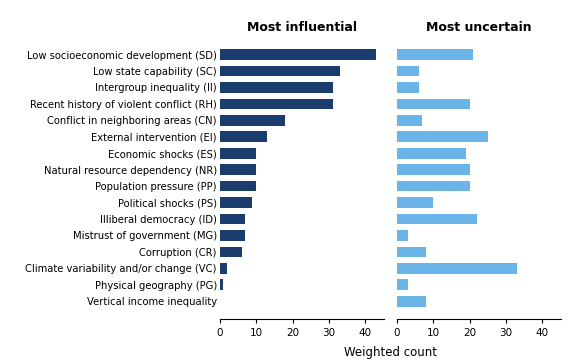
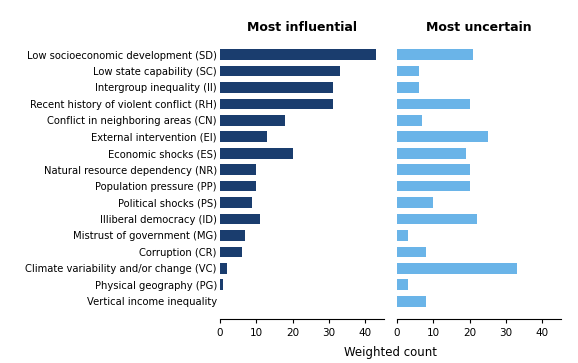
Most influential/Economic shocks (ES): 10 -> 20
Most influential/Illiberal democracy (ID): 7 -> 11
